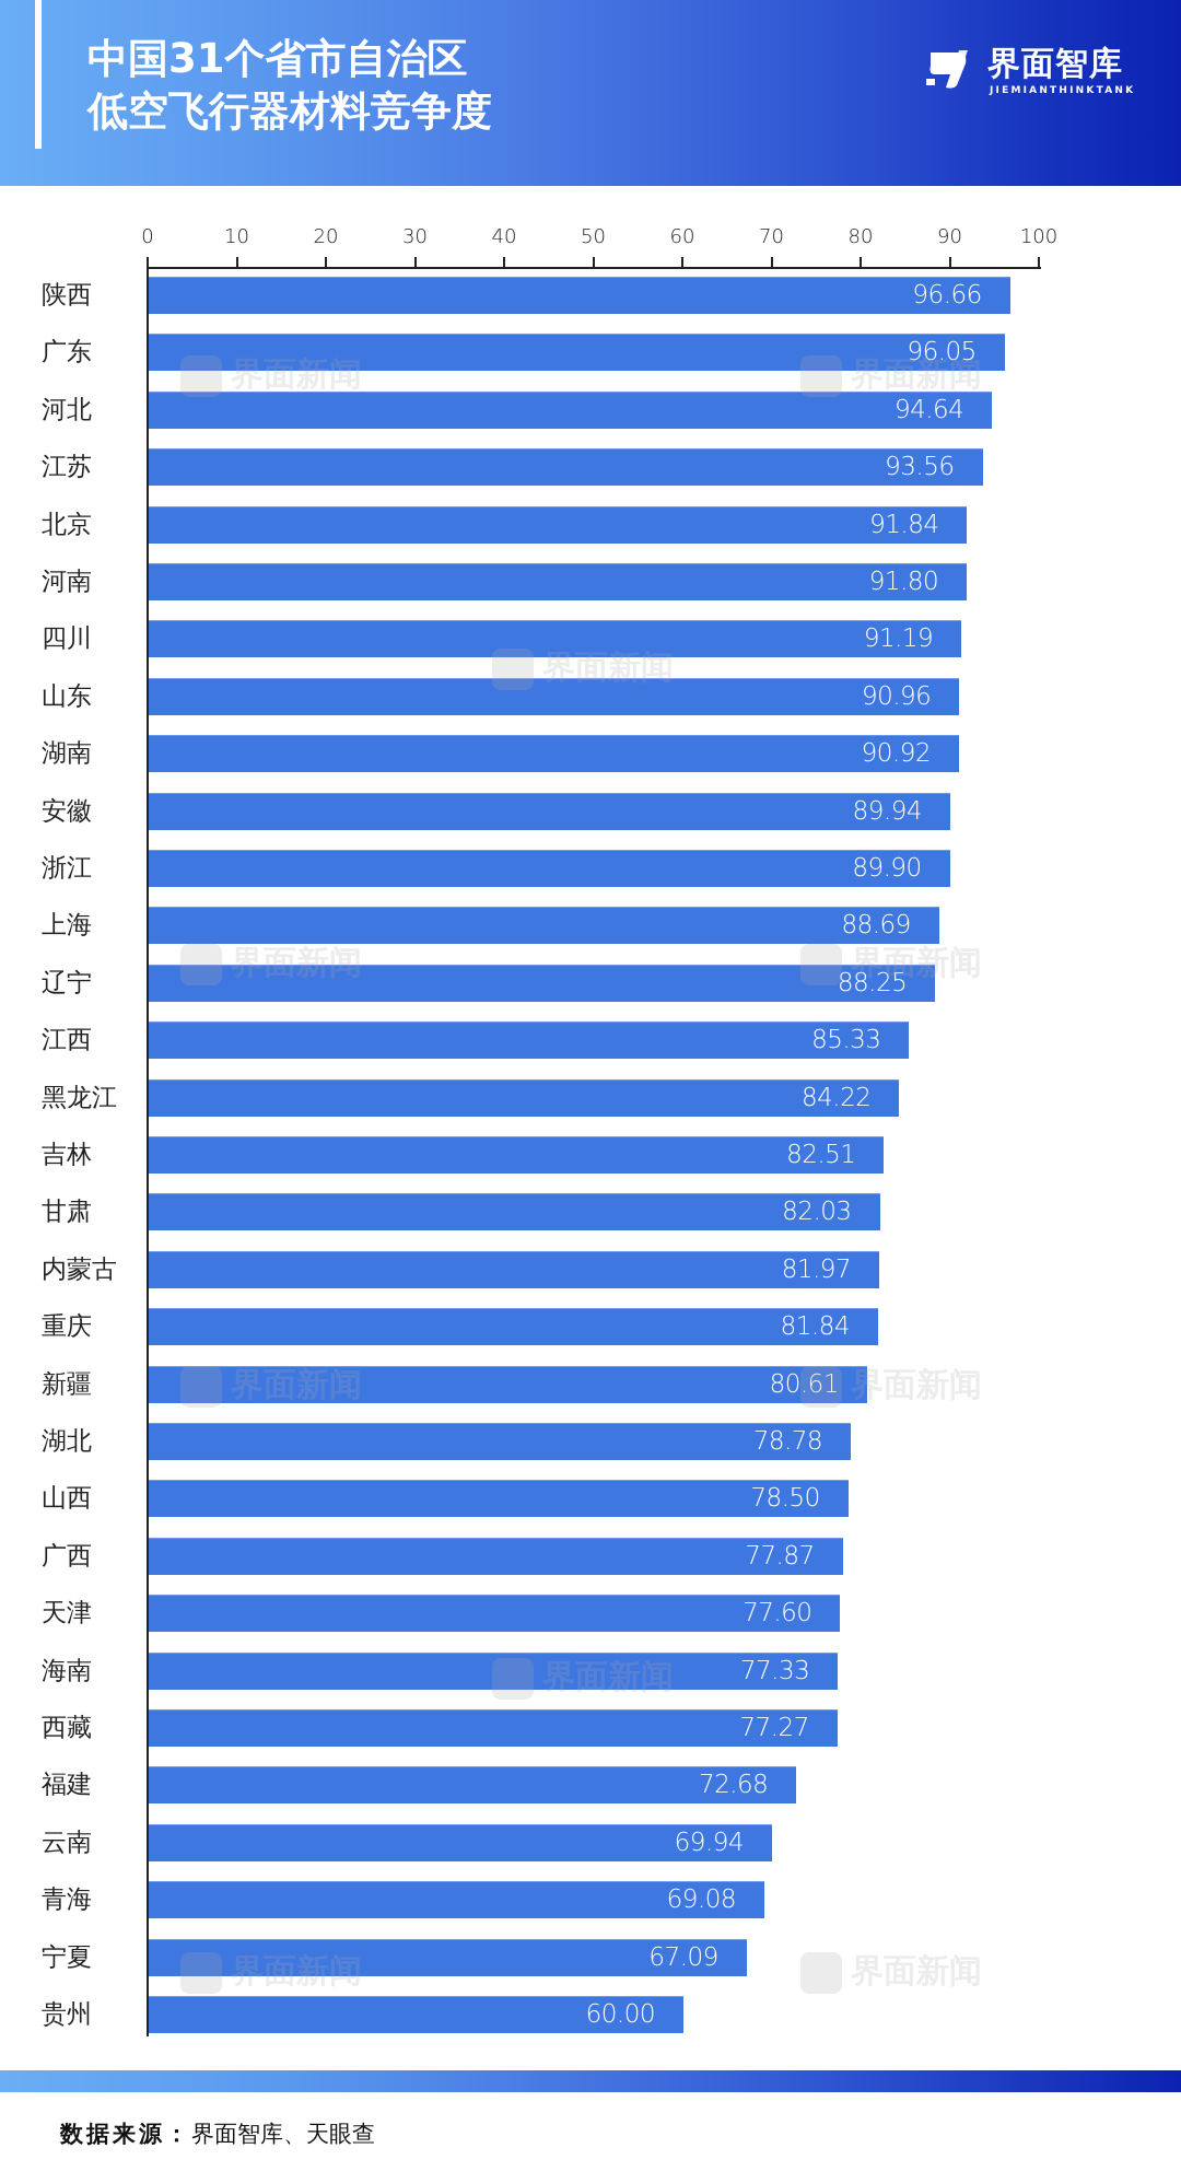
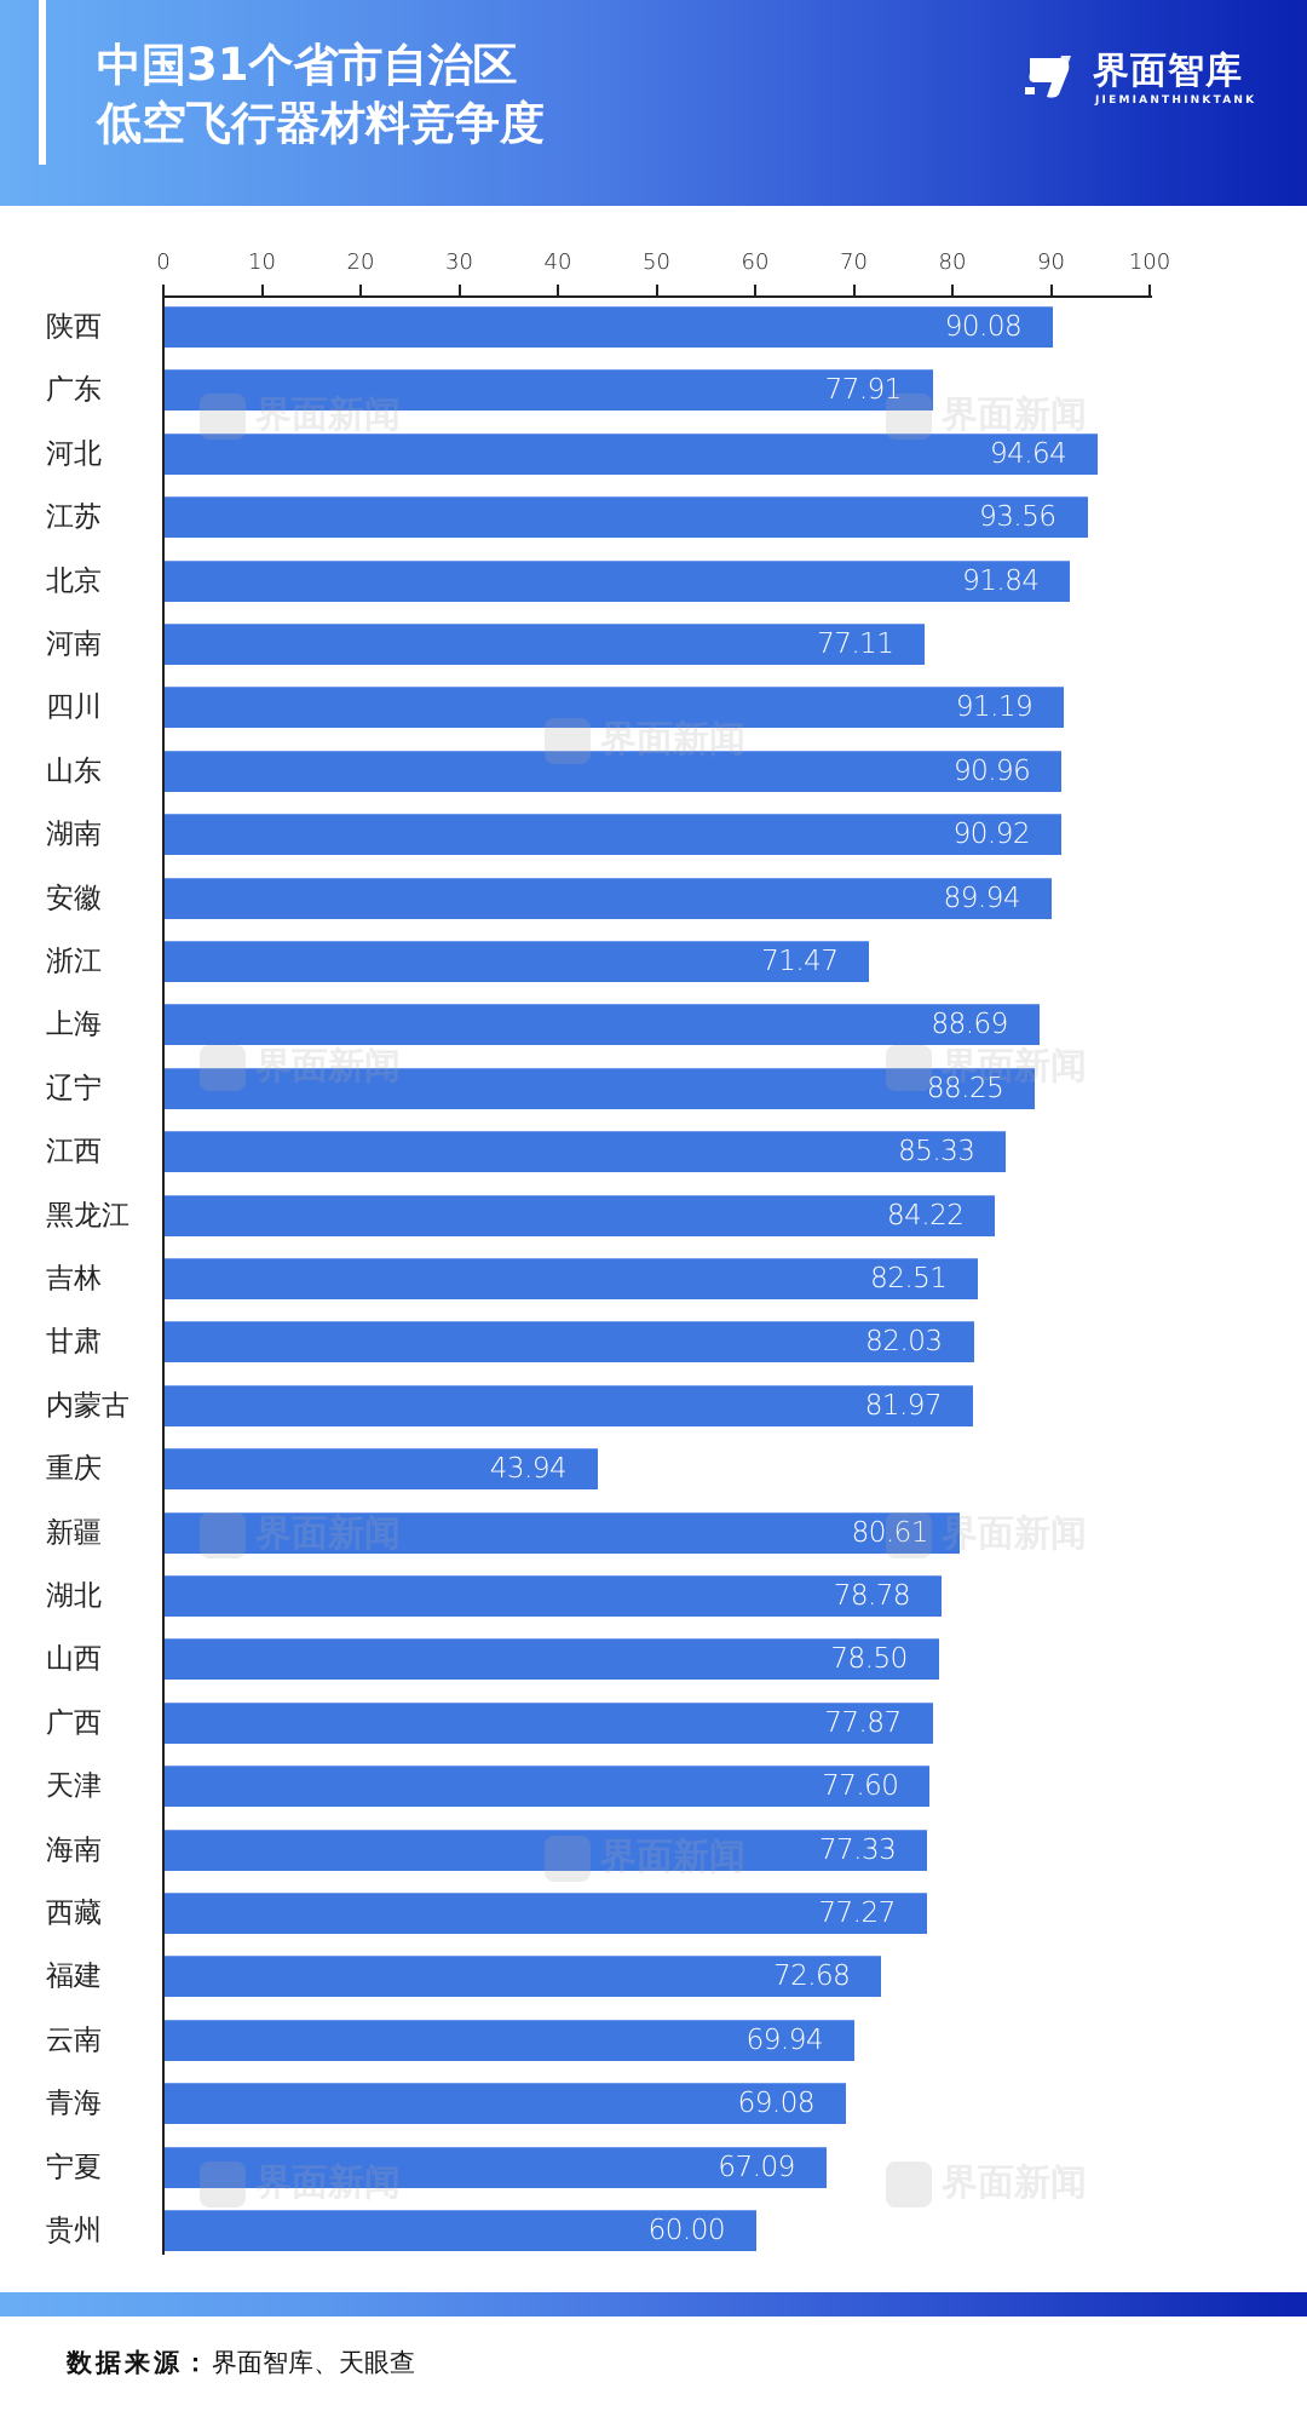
陕西: 96.66 -> 90.08
广东: 96.05 -> 77.91
河南: 91.80 -> 77.11
浙江: 89.90 -> 71.47
重庆: 81.84 -> 43.94
